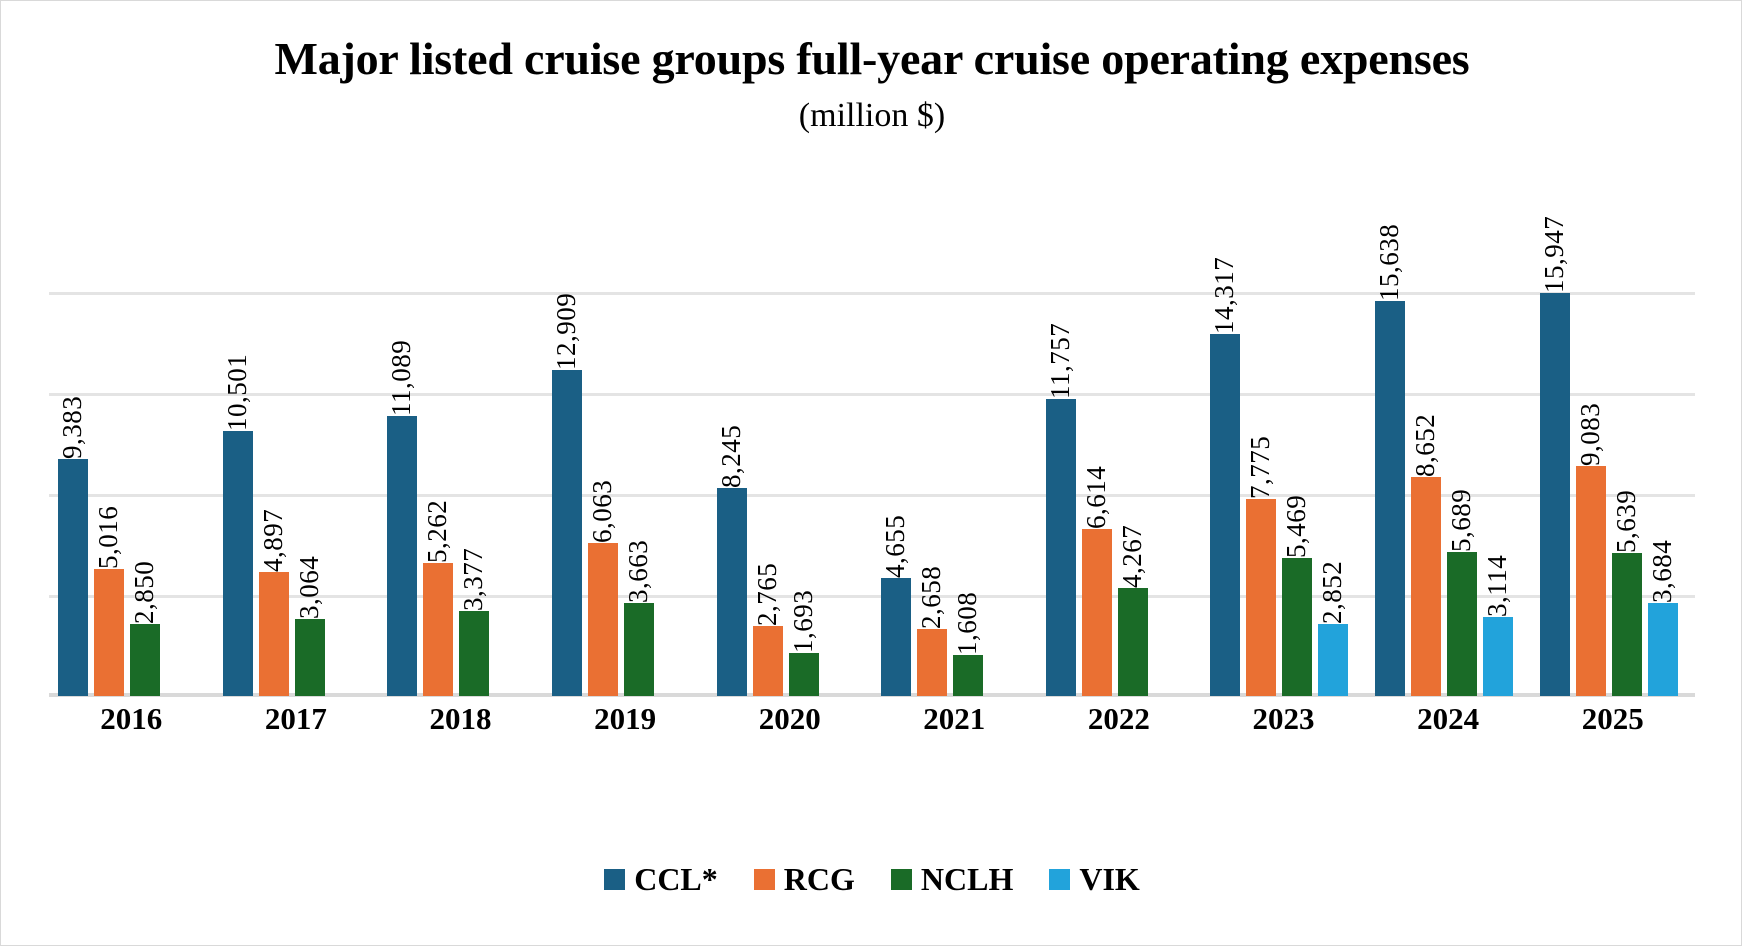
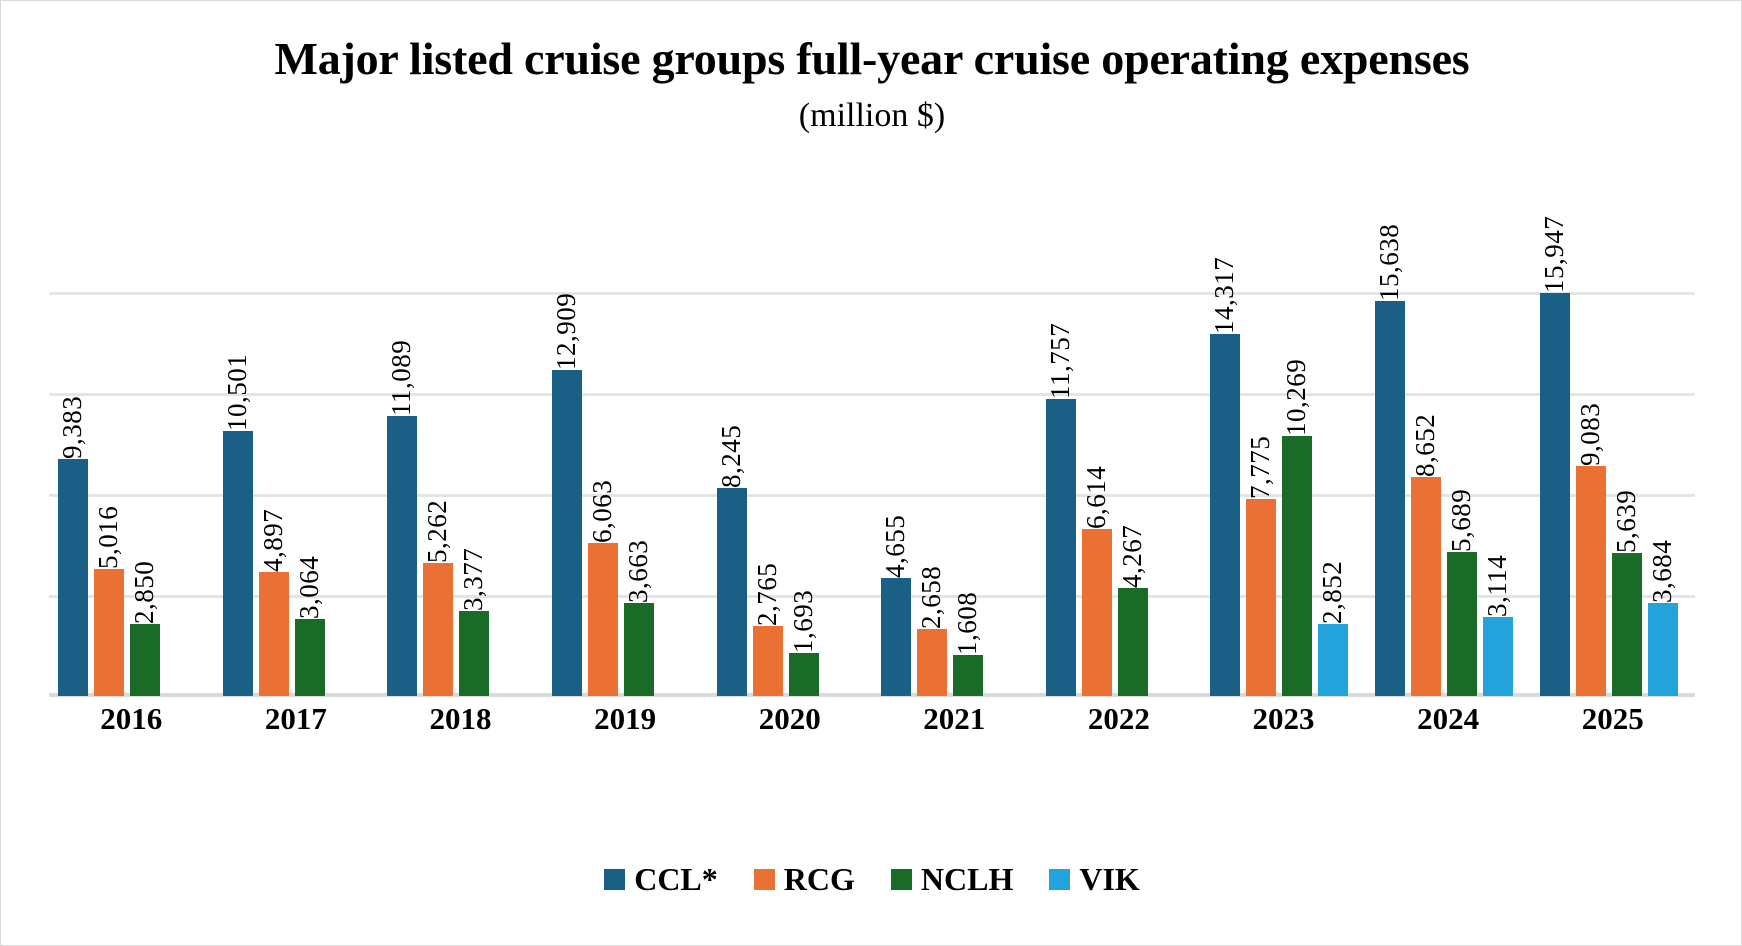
NCLH/2023: 5,469 -> 10,269
